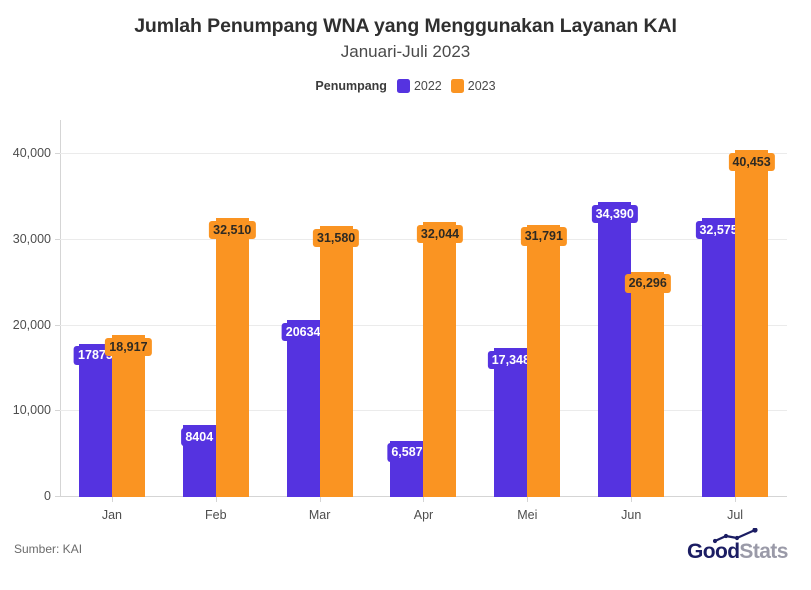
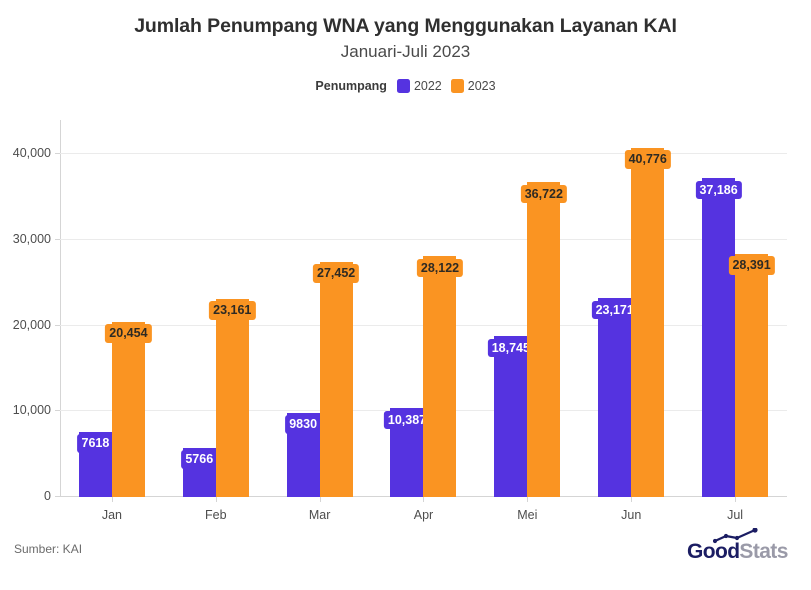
2022/Jan: 17875 -> 7618
2023/Jan: 18,917 -> 20,454
2022/Feb: 8404 -> 5766
2023/Feb: 32,510 -> 23,161
2022/Mar: 20634 -> 9830
2023/Mar: 31,580 -> 27,452
2022/Apr: 6,587 -> 10,387
2023/Apr: 32,044 -> 28,122
2022/Mei: 17,348 -> 18,745
2023/Mei: 31,791 -> 36,722
2022/Jun: 34,390 -> 23,171
2023/Jun: 26,296 -> 40,776
2022/Jul: 32,575 -> 37,186
2023/Jul: 40,453 -> 28,391
